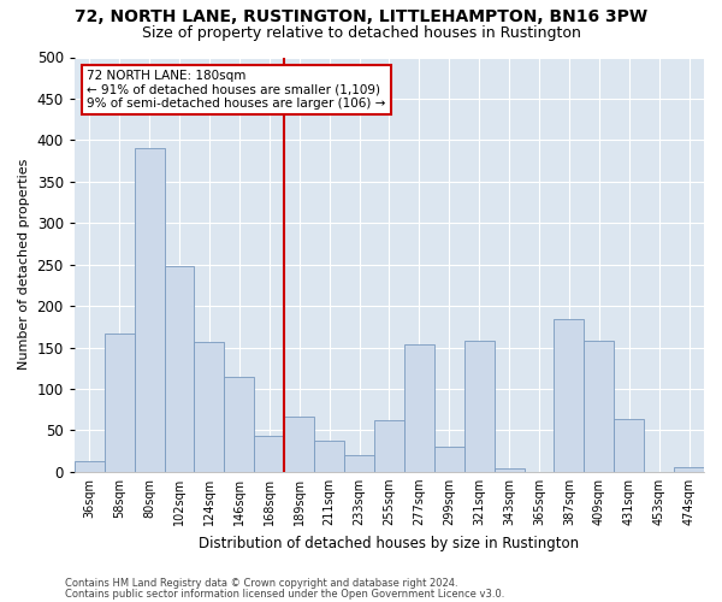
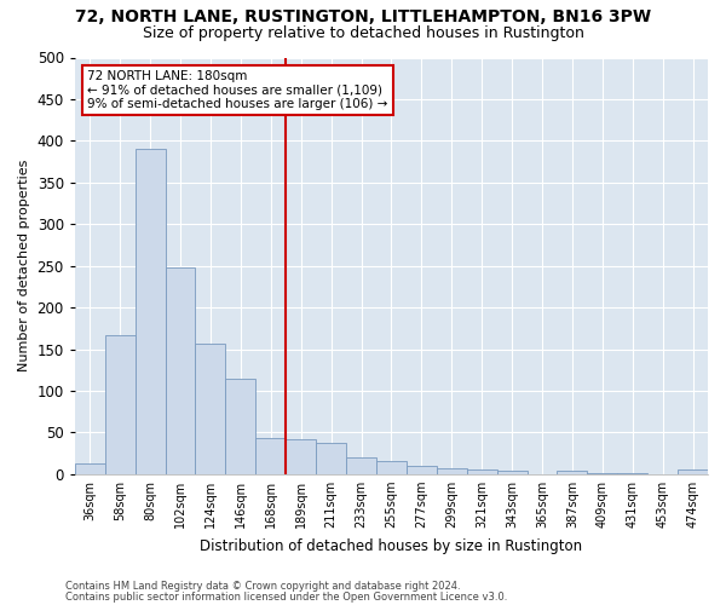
189sqm: 66 -> 42
255sqm: 62 -> 16
277sqm: 154 -> 10
299sqm: 30 -> 7
321sqm: 158 -> 5
387sqm: 184 -> 4
409sqm: 158 -> 1
431sqm: 64 -> 1
